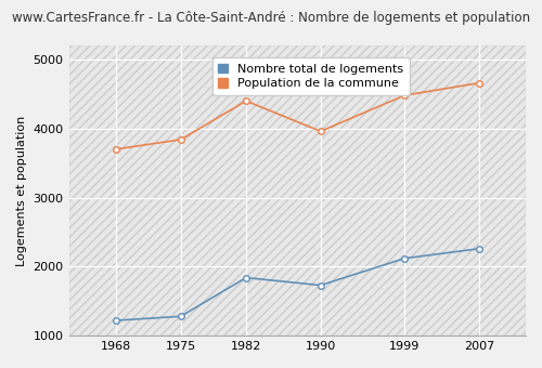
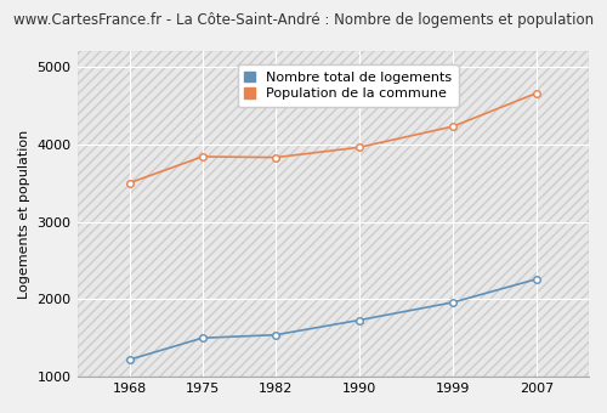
Population de la commune/1968: 3700 -> 3500
Nombre total de logements/1975: 1280 -> 1500
Nombre total de logements/1982: 1840 -> 1540
Population de la commune/1982: 4400 -> 3830
Nombre total de logements/1999: 2120 -> 1960
Population de la commune/1999: 4480 -> 4230
